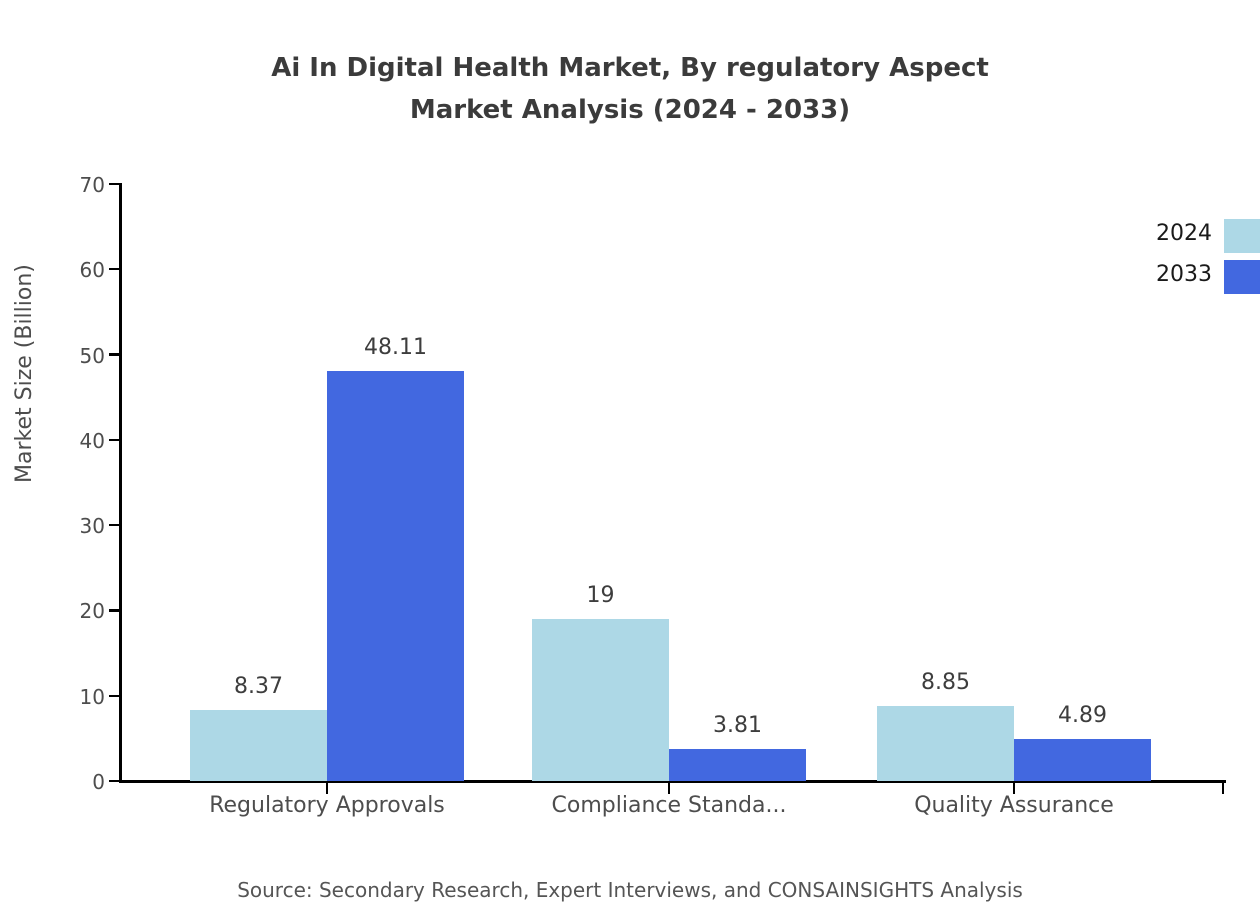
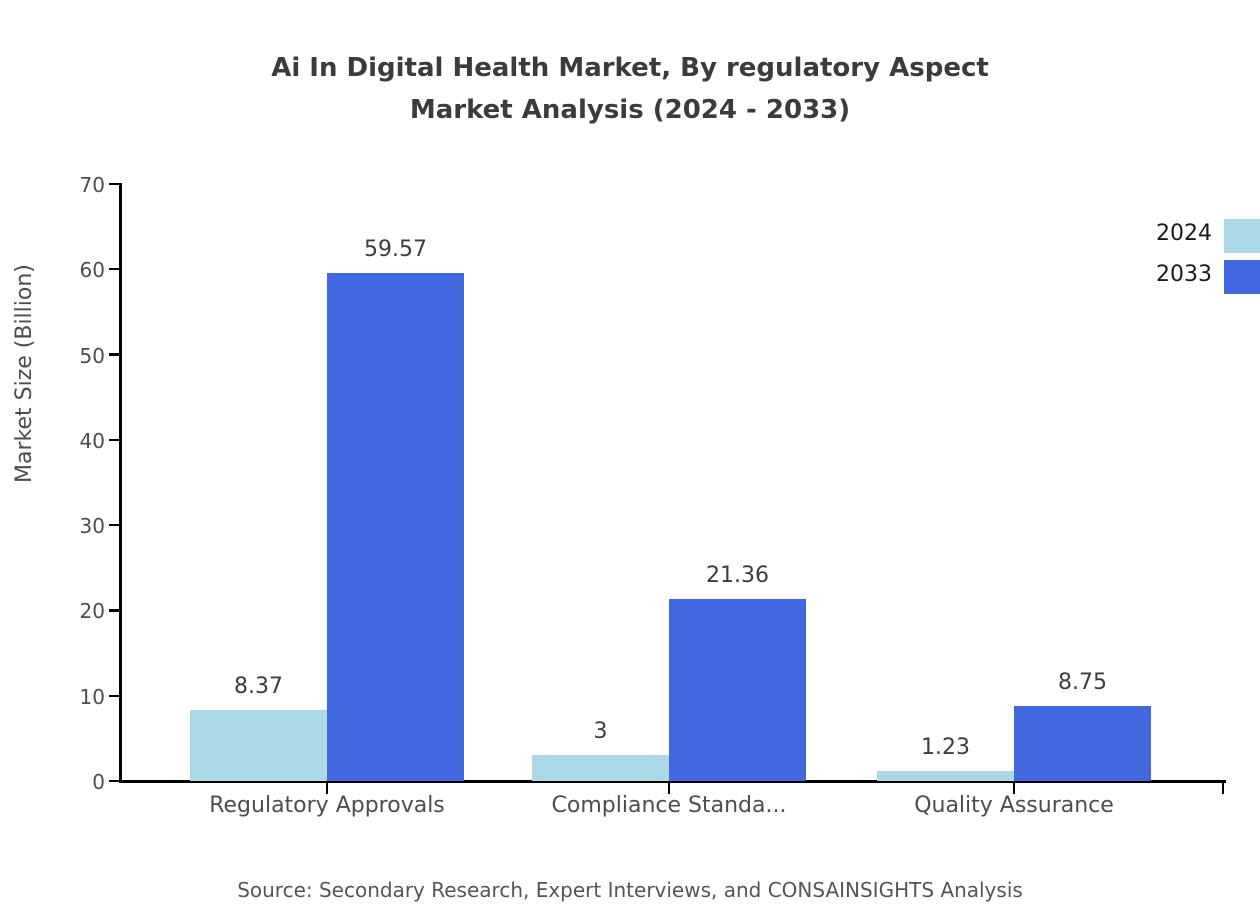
2033/Regulatory Approvals: 48.11 -> 59.57
2024/Compliance Standa...: 19 -> 3
2033/Compliance Standa...: 3.81 -> 21.36
2024/Quality Assurance: 8.85 -> 1.23
2033/Quality Assurance: 4.89 -> 8.75
